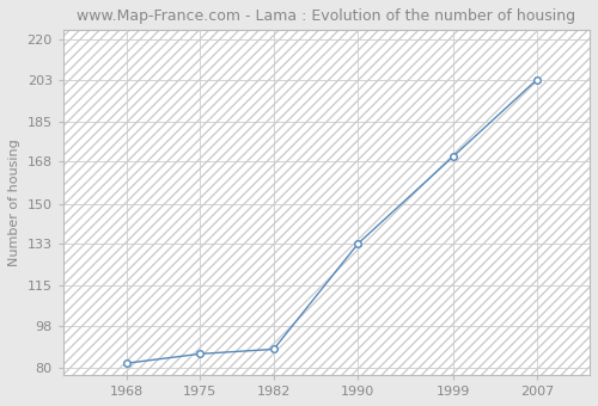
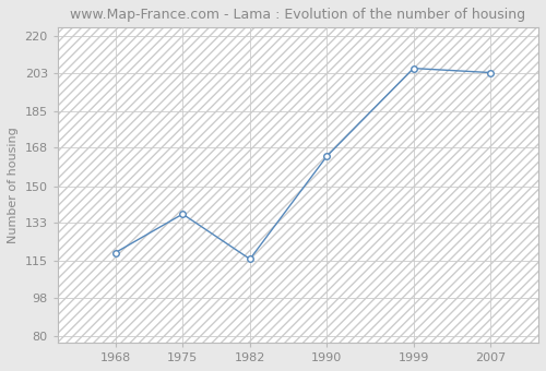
1968: 82 -> 119
1975: 86 -> 137
1982: 88 -> 116
1990: 133 -> 164
1999: 170 -> 205
